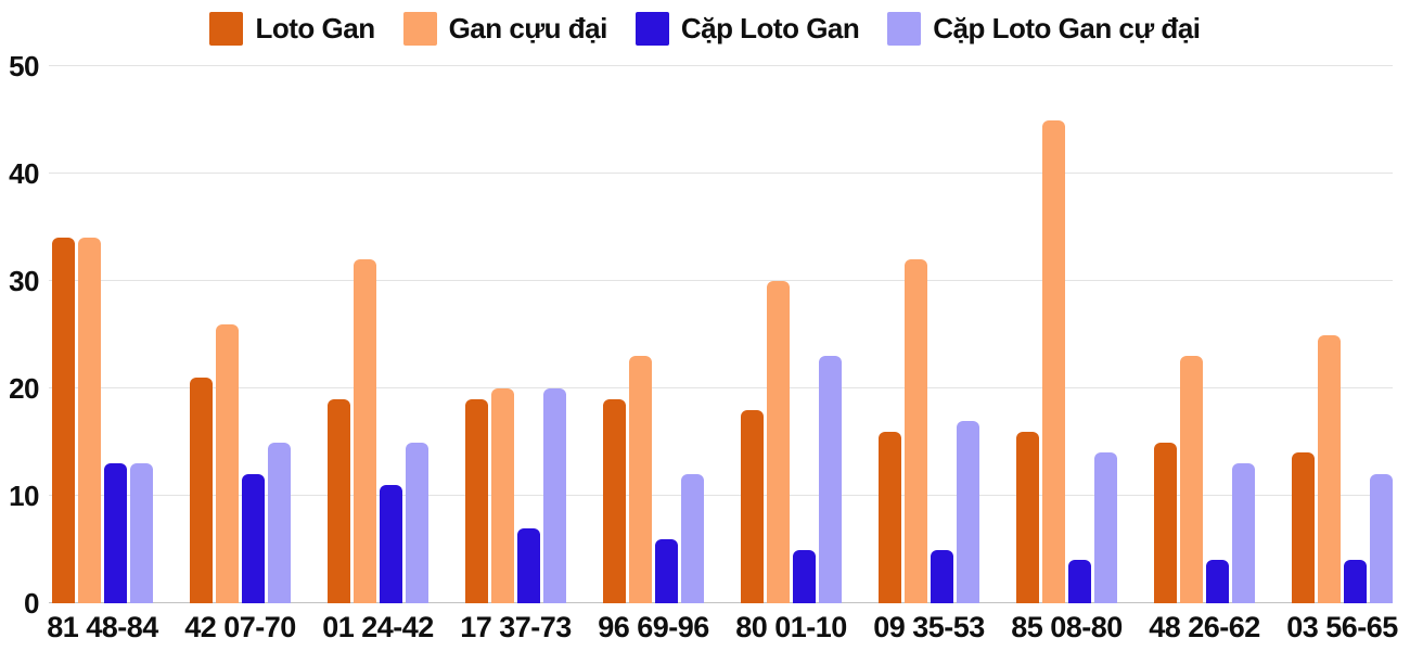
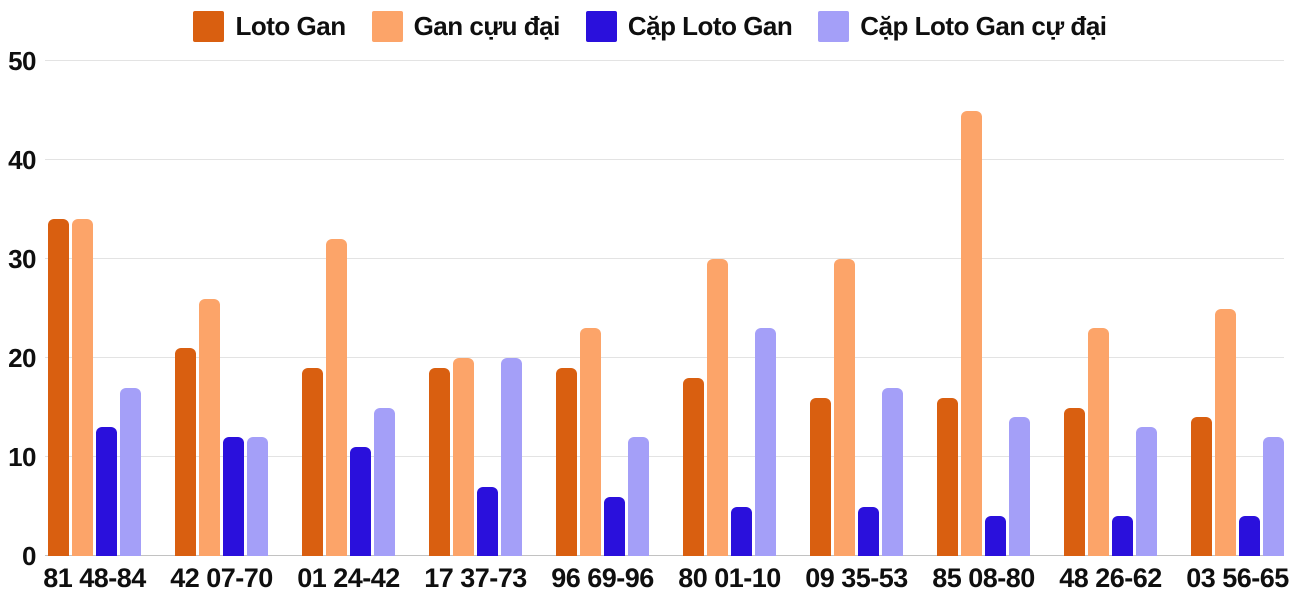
Cặp Loto Gan cự đại/81 48-84: 13 -> 17
Cặp Loto Gan cự đại/42 07-70: 15 -> 12
Gan cựu đại/09 35-53: 32 -> 30
